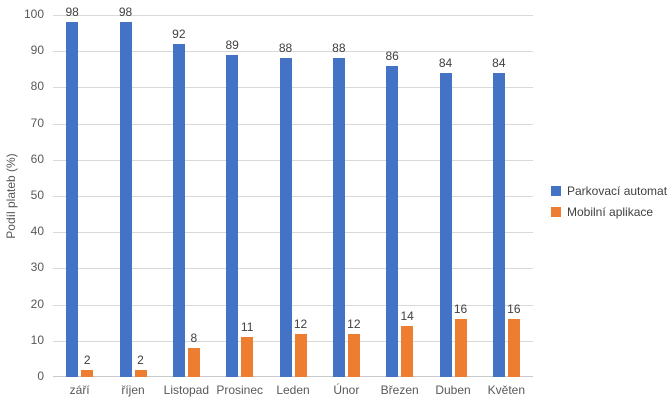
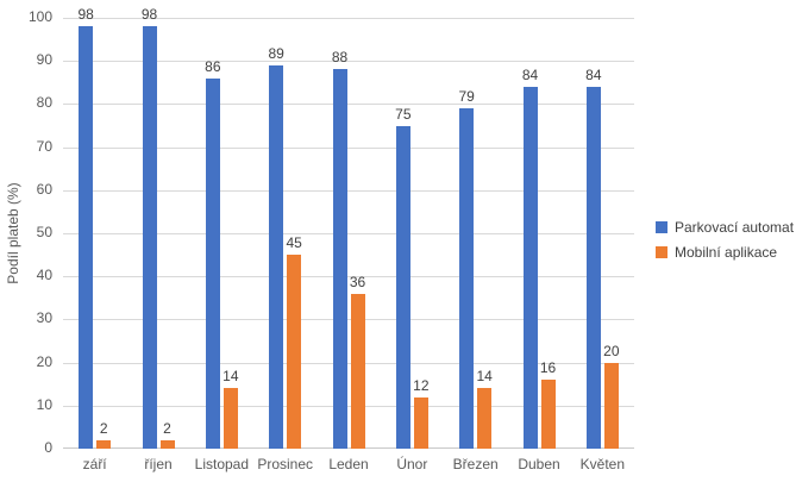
Parkovací automat/Listopad: 92 -> 86
Mobilní aplikace/Listopad: 8 -> 14
Mobilní aplikace/Prosinec: 11 -> 45
Mobilní aplikace/Leden: 12 -> 36
Parkovací automat/Únor: 88 -> 75
Parkovací automat/Březen: 86 -> 79
Mobilní aplikace/Květen: 16 -> 20
